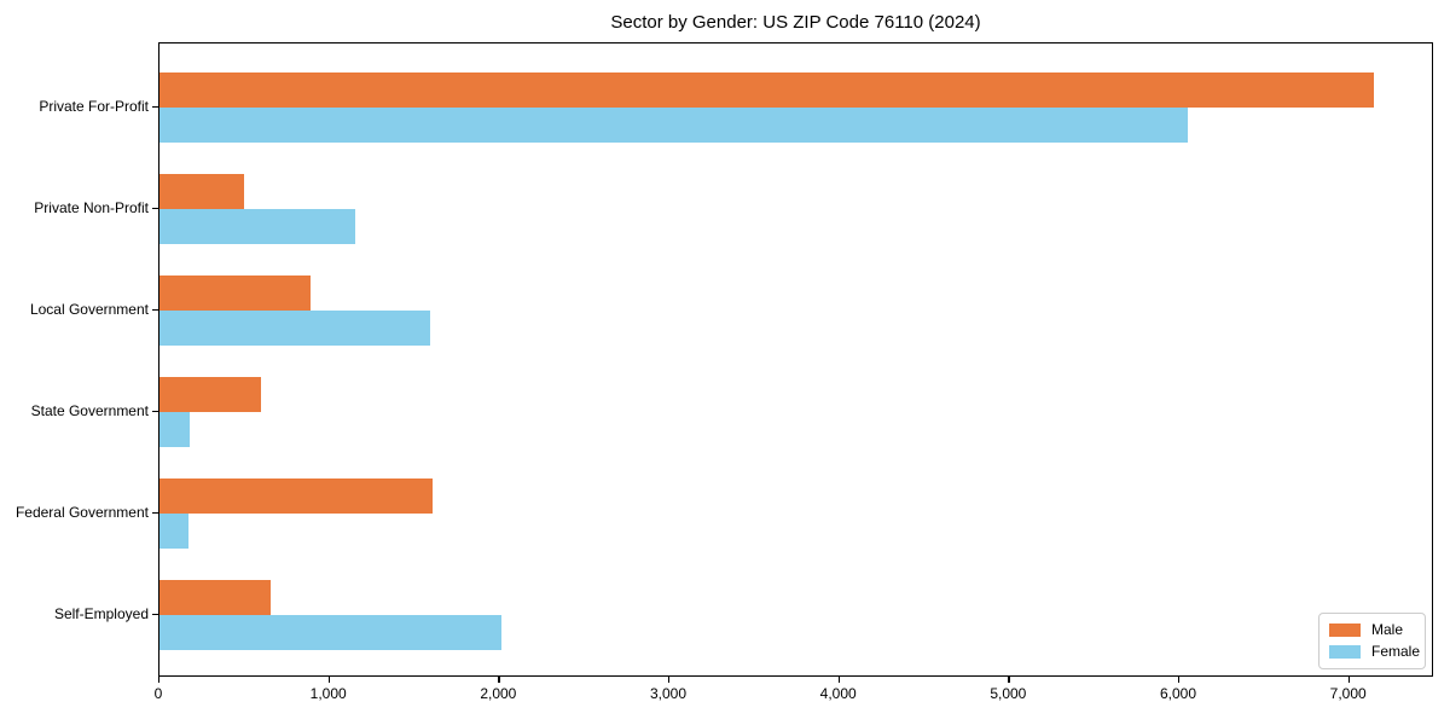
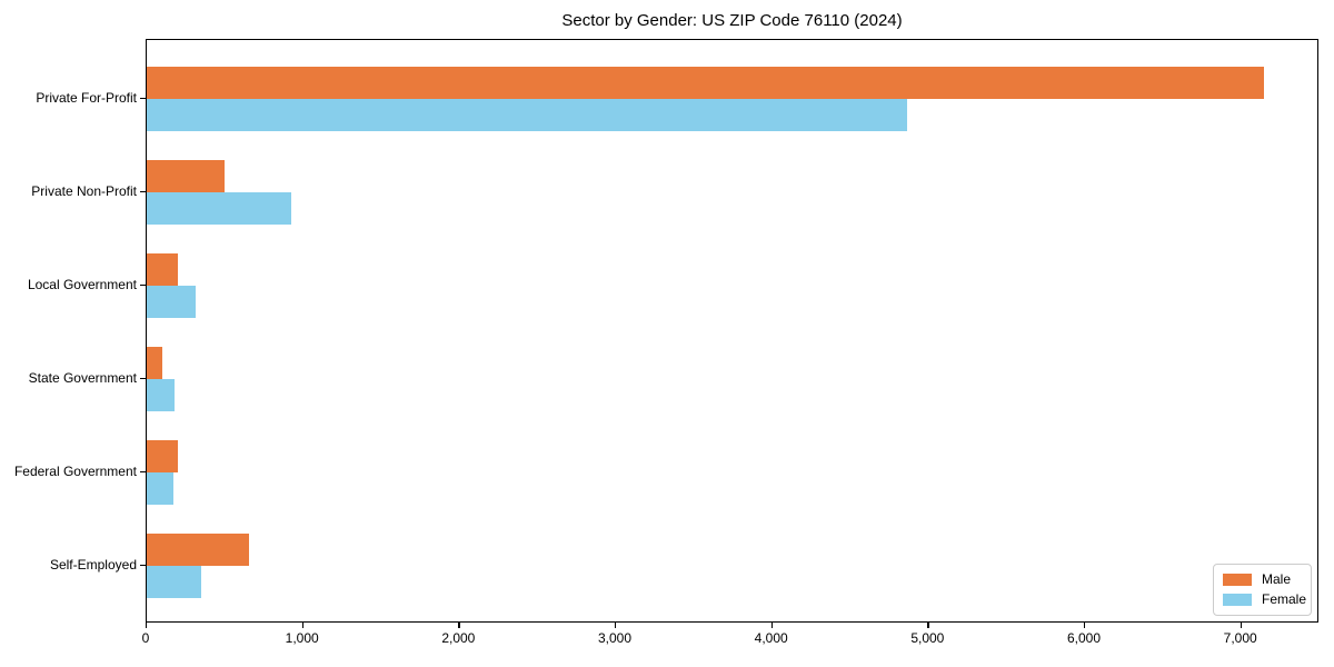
Female/Private For-Profit: 6050 -> 4860
Female/Private Non-Profit: 1150 -> 920
Male/Local Government: 890 -> 200
Female/Local Government: 1590 -> 320
Male/State Government: 600 -> 100
Male/Federal Government: 1610 -> 200
Female/Self-Employed: 2010 -> 350
